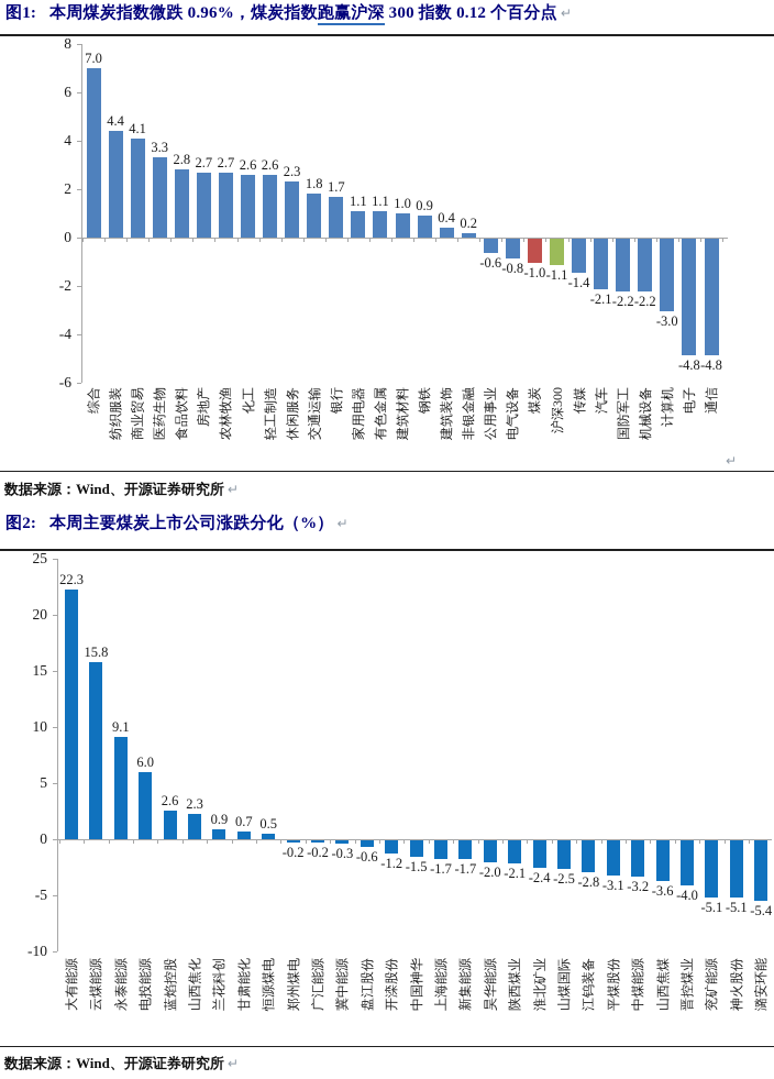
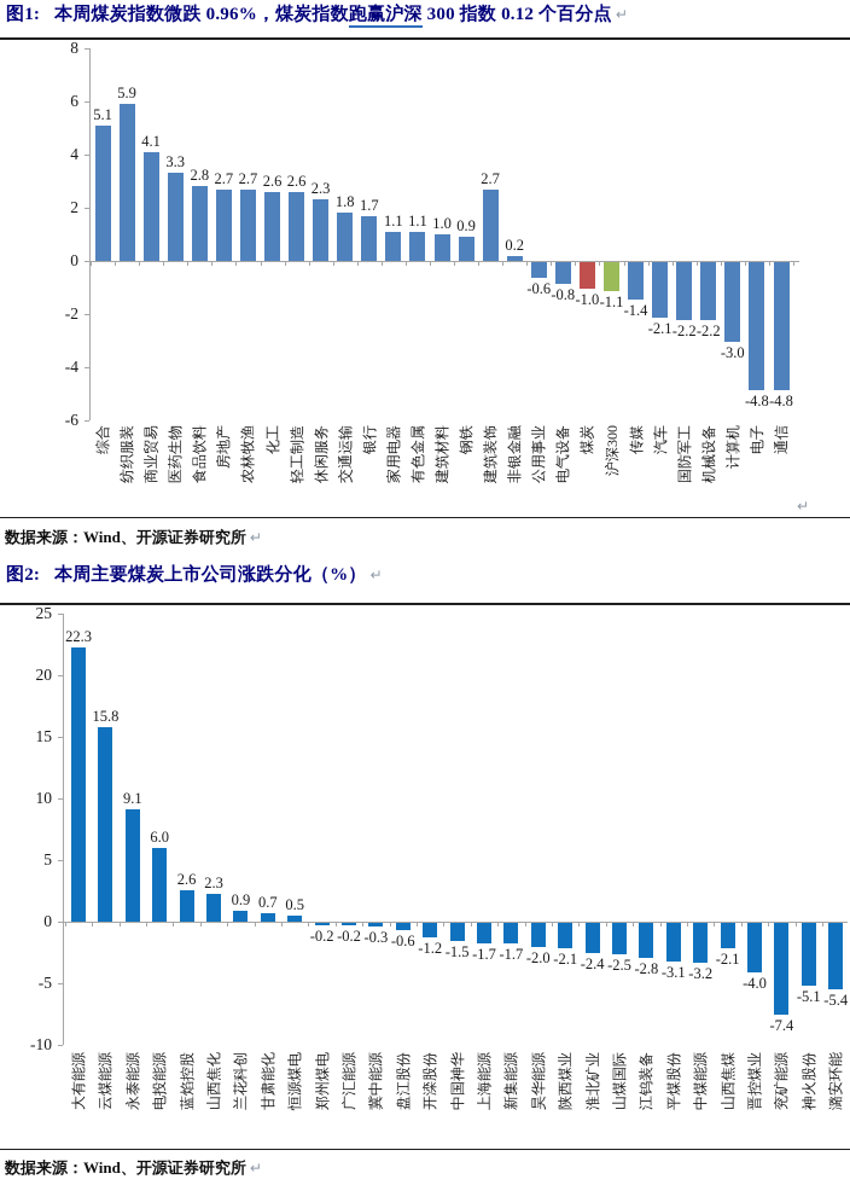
本周煤炭指数微跌0.96%，煤炭指数跑赢沪深300指数0.12个百分点/综合: 7.0 -> 5.1
本周煤炭指数微跌0.96%，煤炭指数跑赢沪深300指数0.12个百分点/纺织服装: 4.4 -> 5.9
本周煤炭指数微跌0.96%，煤炭指数跑赢沪深300指数0.12个百分点/建筑装饰: 0.4 -> 2.7
本周主要煤炭上市公司涨跌分化（%）/山西焦煤: -3.6 -> -2.1
本周主要煤炭上市公司涨跌分化（%）/兖矿能源: -5.1 -> -7.4
